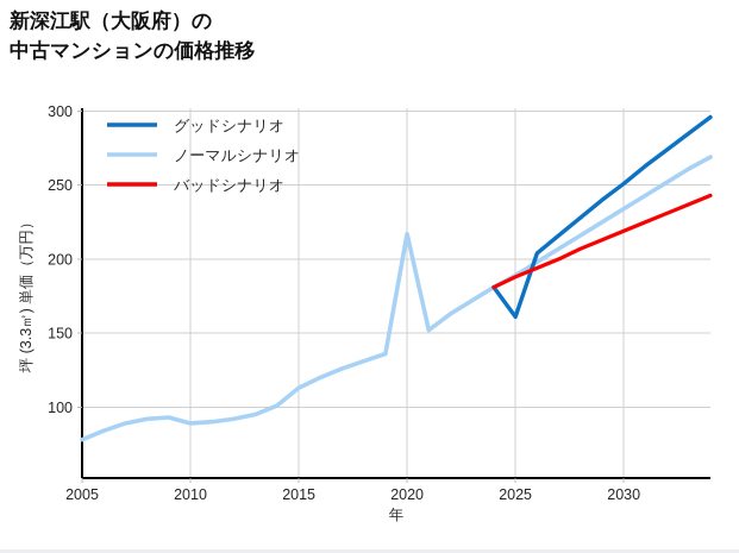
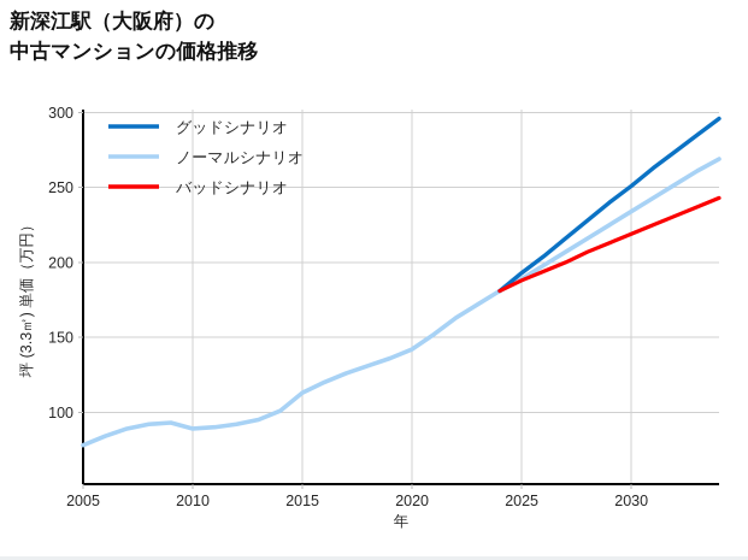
ノーマルシナリオ/2020: 217 -> 142
グッドシナリオ/2025: 161 -> 193
